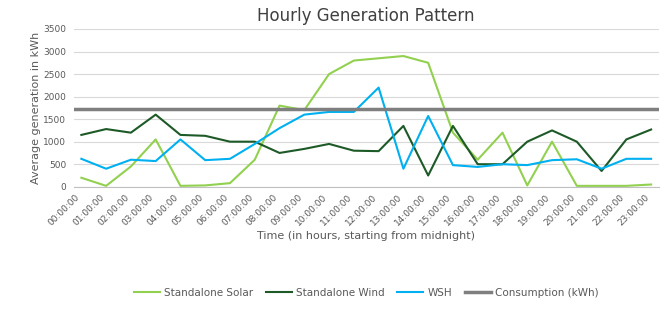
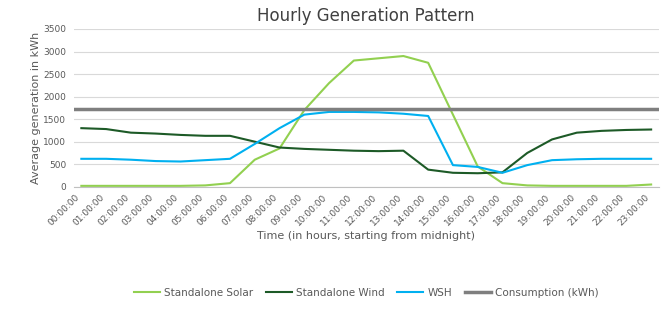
Standalone Solar/00:00:00: 200 -> 20
Standalone Wind/00:00:00: 1150 -> 1300
WSH/01:00:00: 400 -> 620
Standalone Solar/02:00:00: 450 -> 20
Standalone Solar/03:00:00: 1050 -> 20
Standalone Wind/03:00:00: 1600 -> 1180
WSH/04:00:00: 1050 -> 560
Standalone Wind/06:00:00: 1000 -> 1130
Standalone Solar/08:00:00: 1800 -> 850
Standalone Wind/08:00:00: 750 -> 870
Standalone Solar/10:00:00: 2500 -> 2300
Standalone Wind/10:00:00: 950 -> 820
WSH/12:00:00: 2200 -> 1650
Standalone Wind/13:00:00: 1350 -> 800
WSH/13:00:00: 400 -> 1620
Standalone Wind/14:00:00: 250 -> 380
Standalone Solar/15:00:00: 1200 -> 1600
Standalone Wind/15:00:00: 1350 -> 310
Standalone Solar/16:00:00: 600 -> 450
Standalone Wind/16:00:00: 500 -> 300
Standalone Solar/17:00:00: 1200 -> 80
Standalone Wind/17:00:00: 500 -> 320
WSH/17:00:00: 500 -> 310
Standalone Wind/18:00:00: 1000 -> 750
Standalone Solar/19:00:00: 1000 -> 20
Standalone Wind/19:00:00: 1250 -> 1050
Standalone Wind/20:00:00: 1000 -> 1200
Standalone Wind/21:00:00: 350 -> 1240
WSH/21:00:00: 400 -> 620
Standalone Wind/22:00:00: 1050 -> 1260
